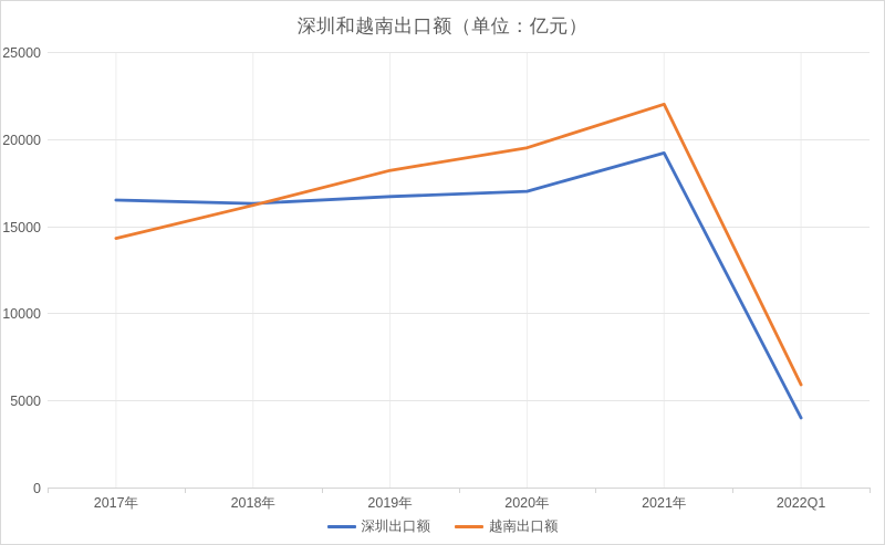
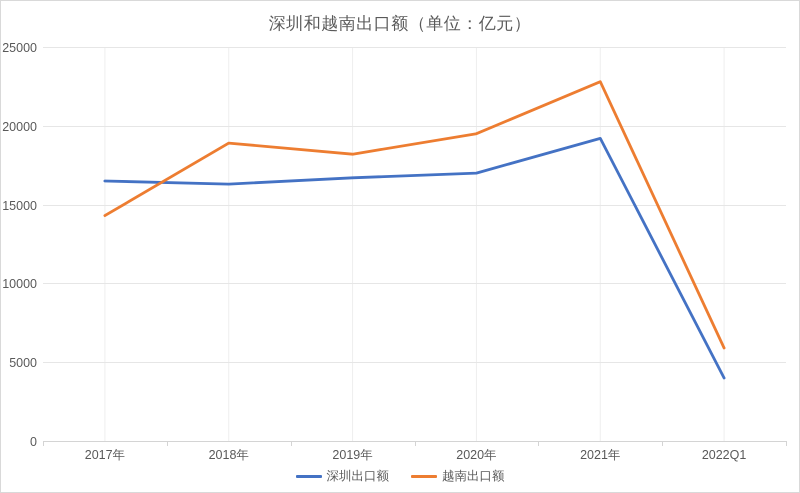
越南出口额/2018年: 16200 -> 18900
越南出口额/2021年: 22000 -> 22800
